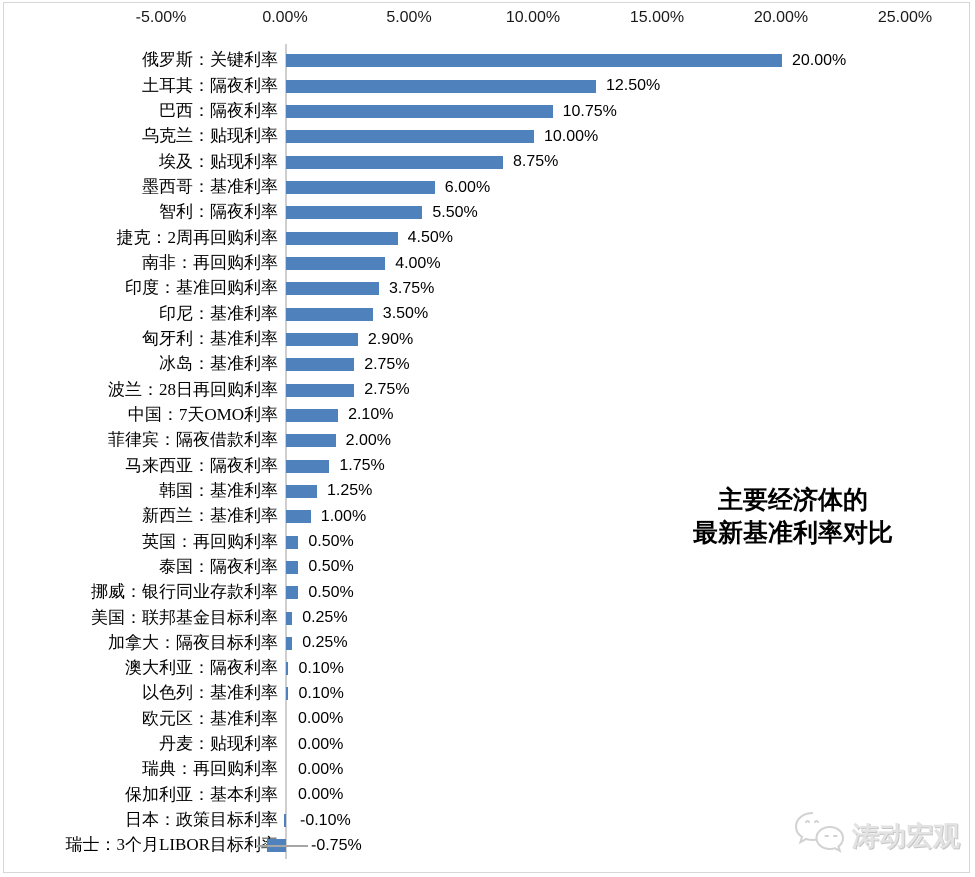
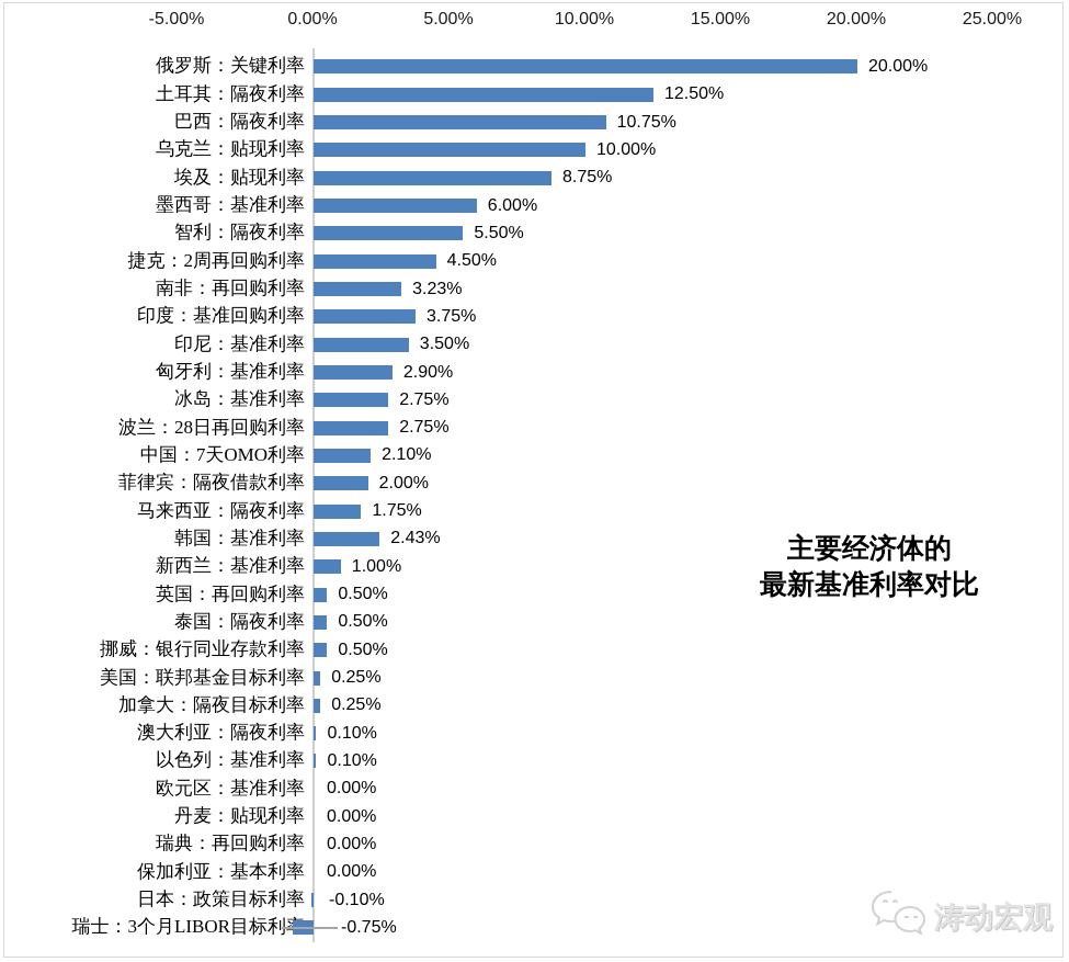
南非：再回购利率: 4.00% -> 3.23%
韩国：基准利率: 1.25% -> 2.43%
